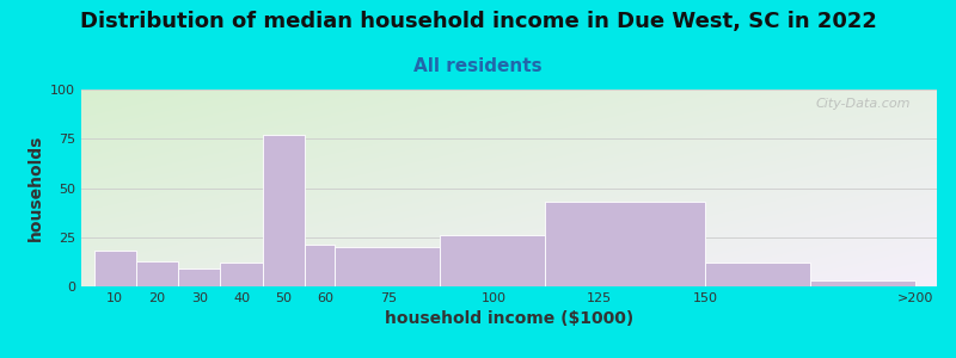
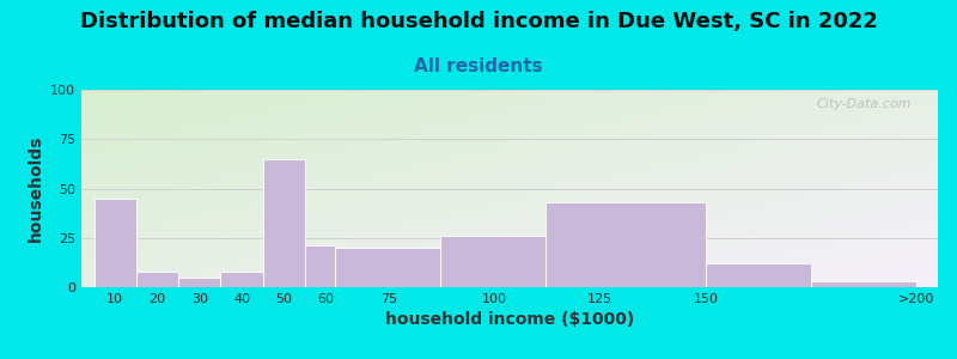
10: 18 -> 45
20: 13 -> 8
30: 9 -> 5
40: 12 -> 8
50: 77 -> 65
